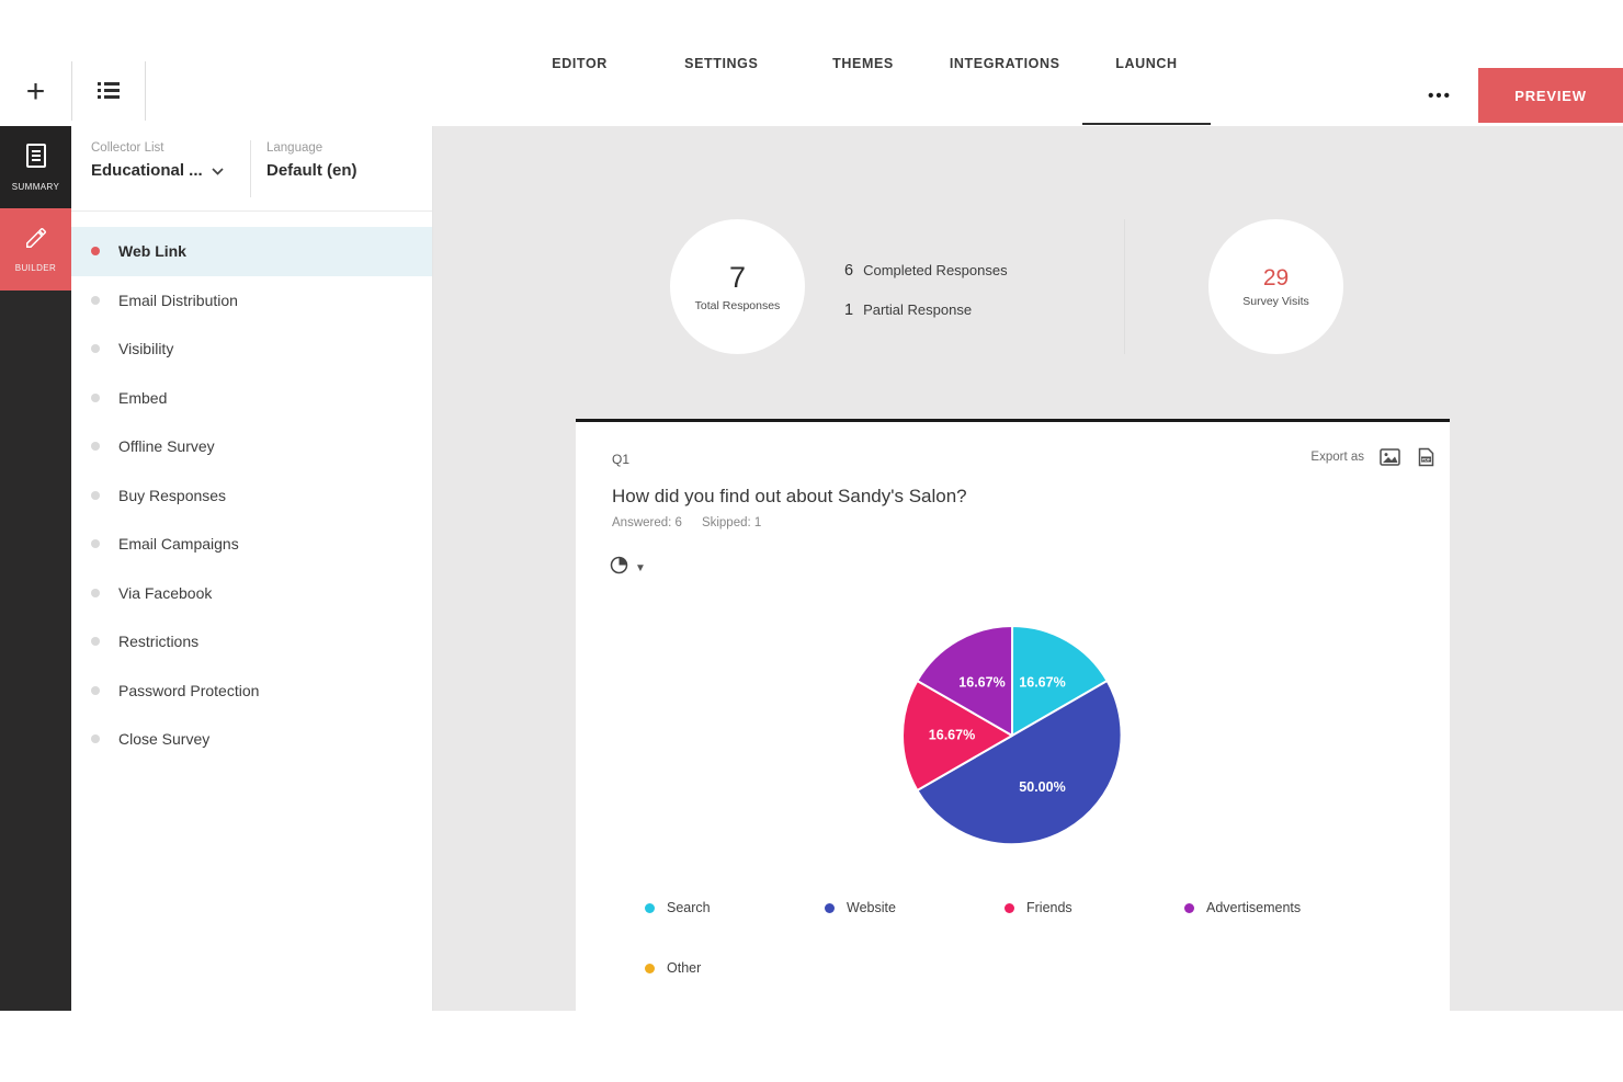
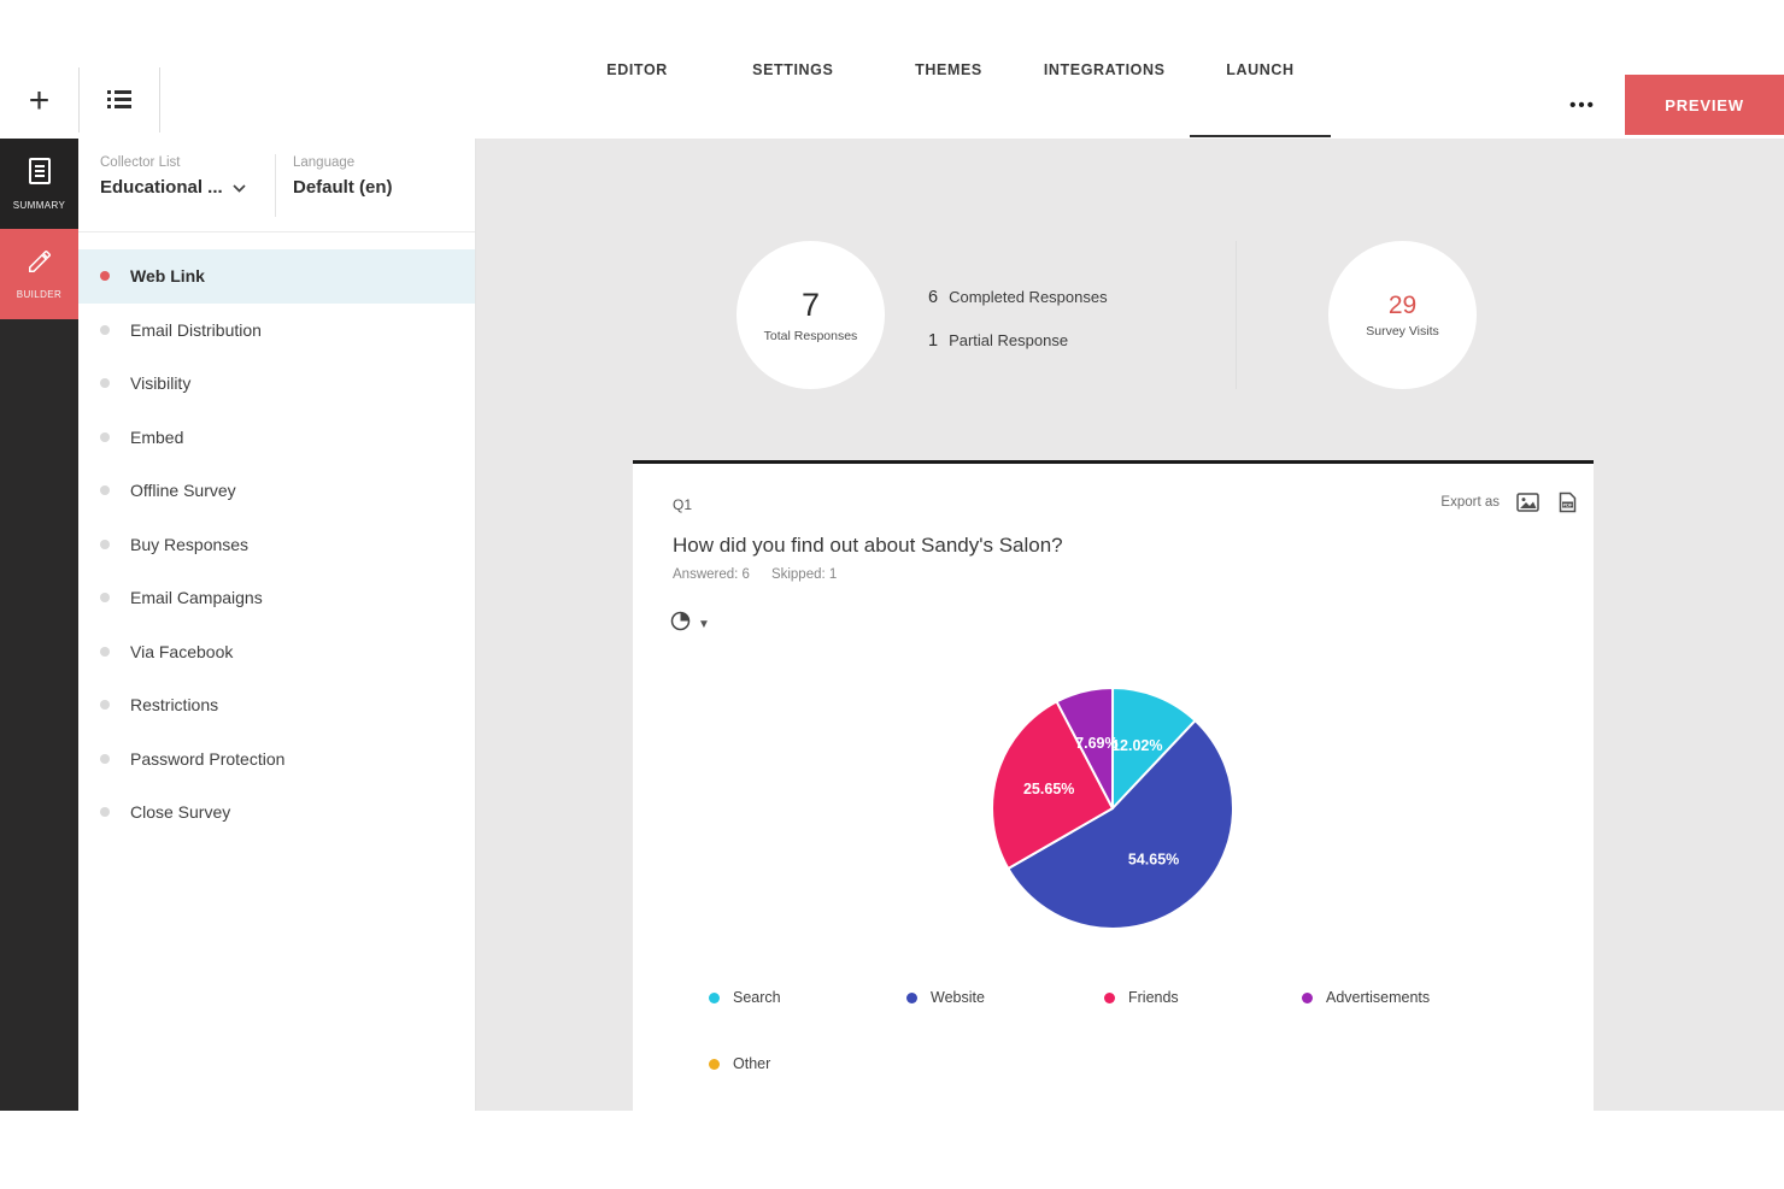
Search: 16.67% -> 12.02%
Website: 50.00% -> 54.65%
Friends: 16.67% -> 25.65%
Advertisements: 16.67% -> 7.69%
